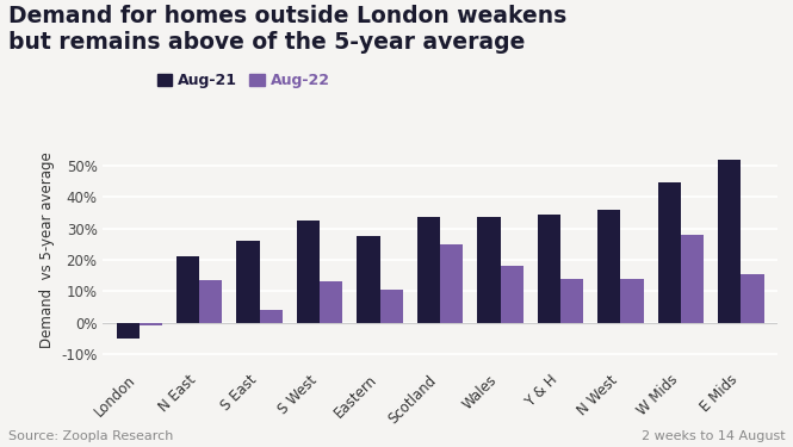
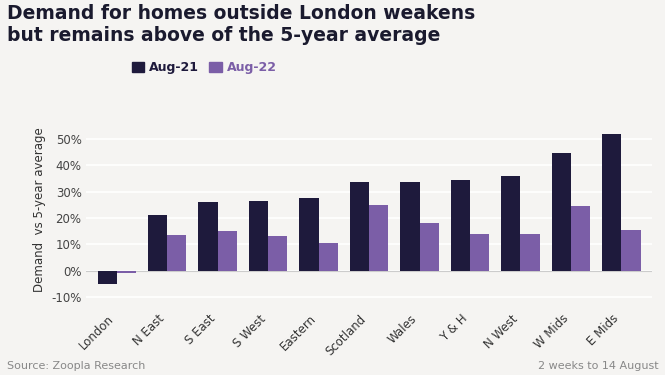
Aug-22/S East: 4.0% -> 15.0%
Aug-21/S West: 32.5% -> 26.5%
Aug-22/W Mids: 28.0% -> 24.5%
